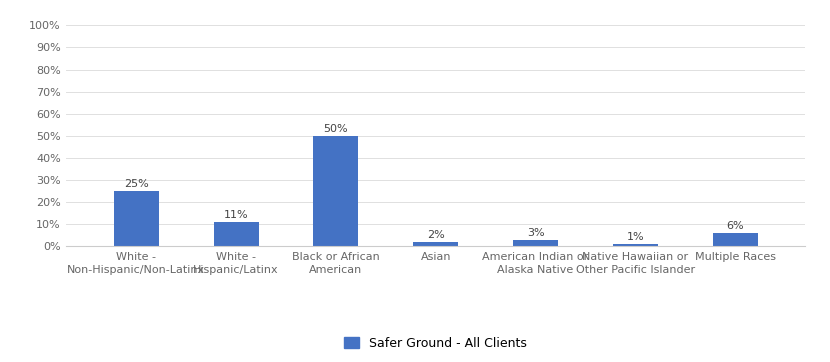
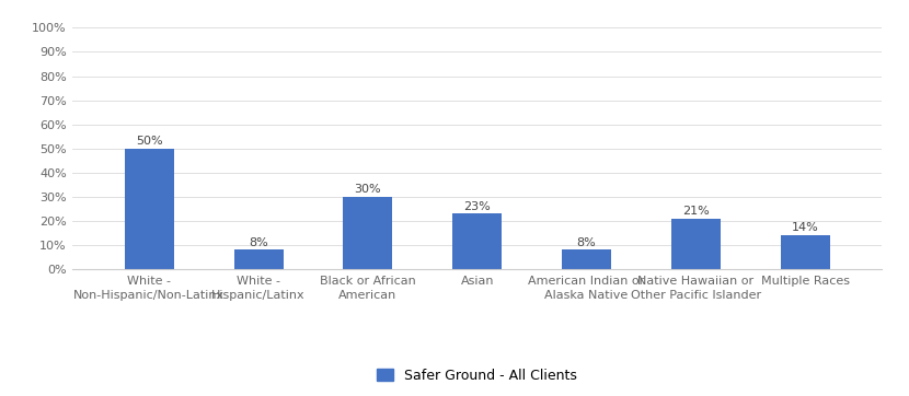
White - Non-Hispanic/Non-Latinx: 25% -> 50%
White - Hispanic/Latinx: 11% -> 8%
Black or African American: 50% -> 30%
Asian: 2% -> 23%
American Indian or Alaska Native: 3% -> 8%
Native Hawaiian or Other Pacific Islander: 1% -> 21%
Multiple Races: 6% -> 14%
